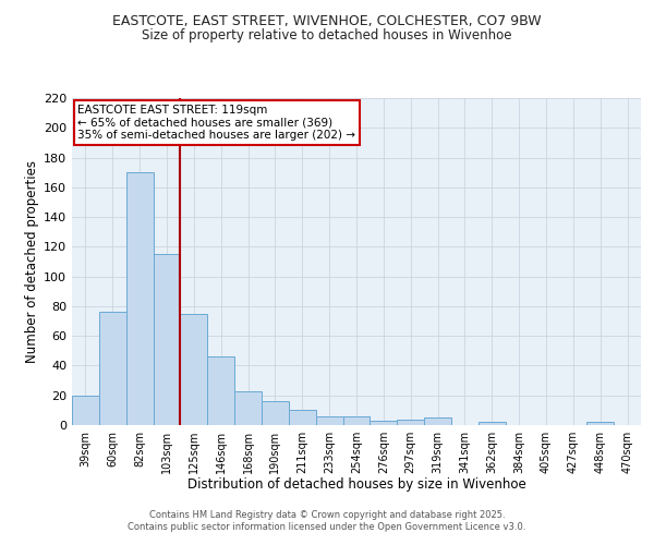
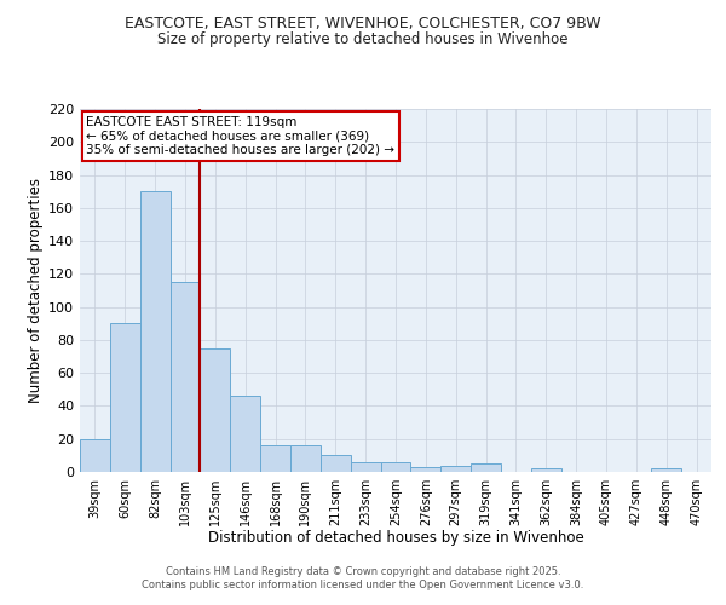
60sqm: 76 -> 90
168sqm: 23 -> 16
